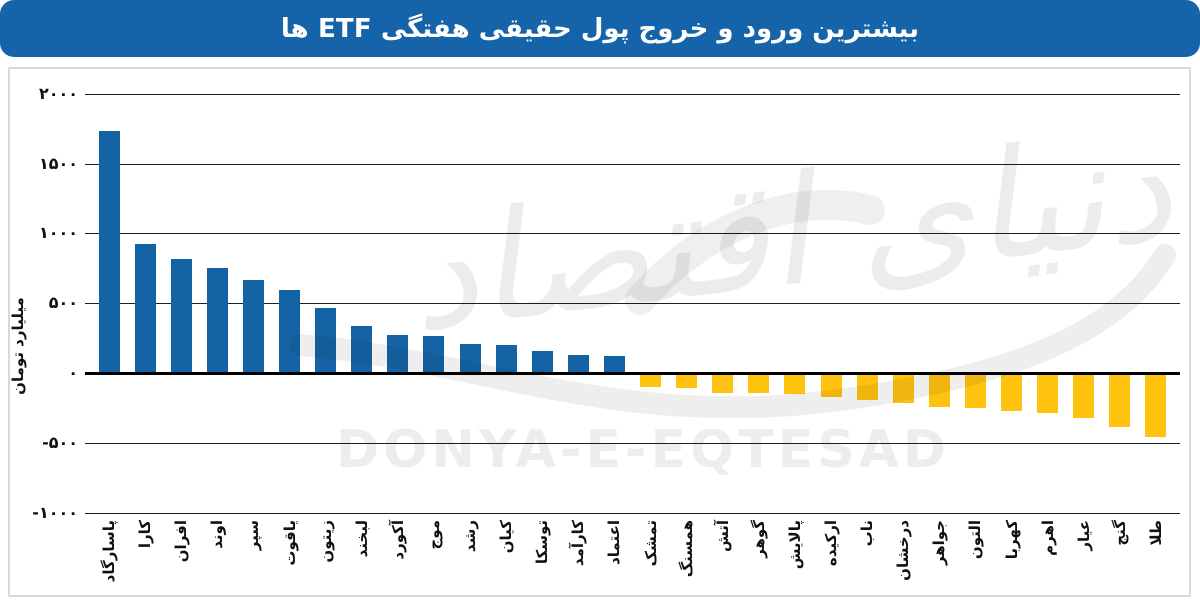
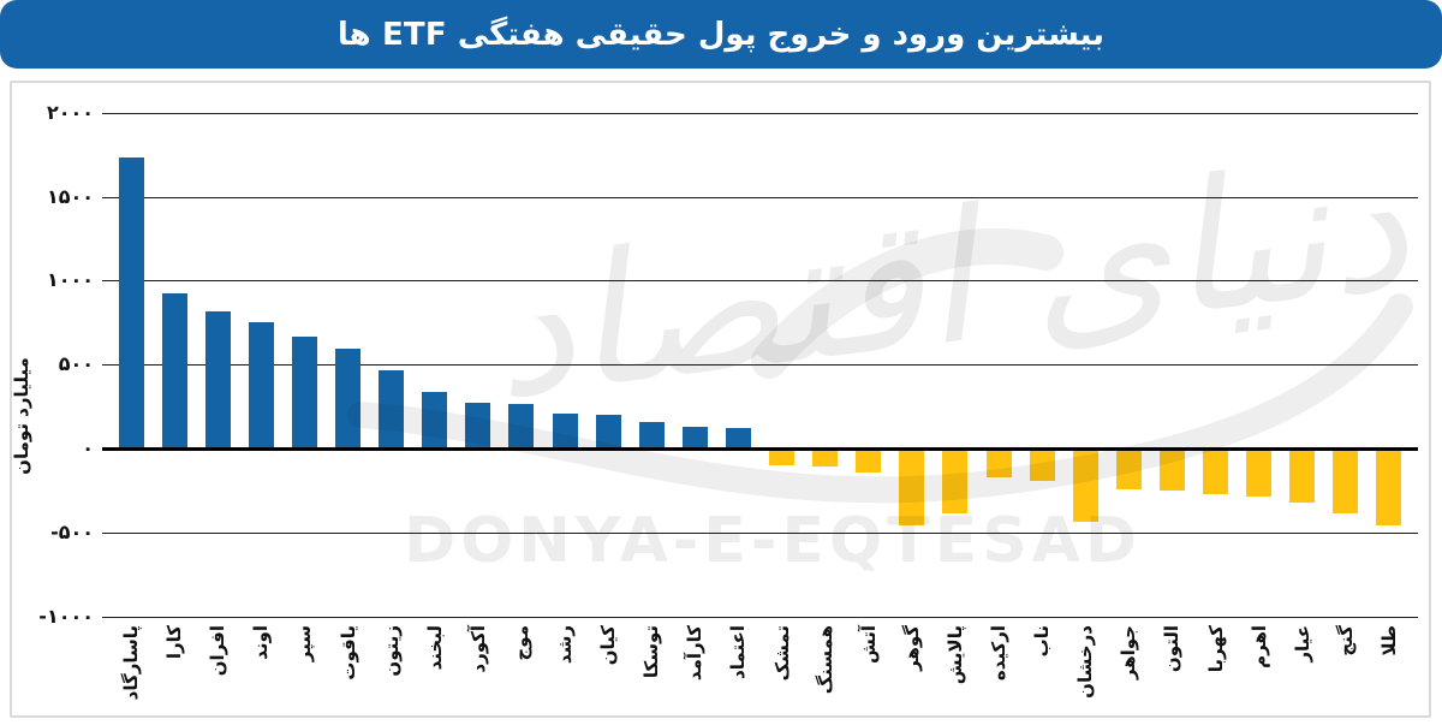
گوهر: -140 -> -460
پالایش: -150 -> -390
درخشان: -220 -> -440
